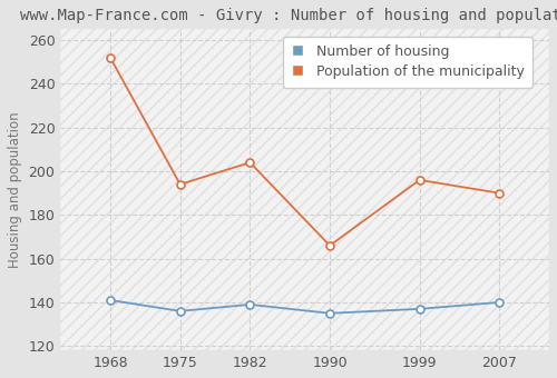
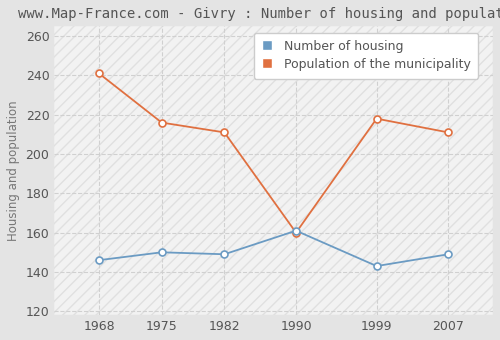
Number of housing/1968: 141 -> 146
Population of the municipality/1968: 252 -> 241
Number of housing/1975: 136 -> 150
Population of the municipality/1975: 194 -> 216
Number of housing/1982: 139 -> 149
Population of the municipality/1982: 204 -> 211
Number of housing/1990: 135 -> 161
Population of the municipality/1990: 166 -> 160
Number of housing/1999: 137 -> 143
Population of the municipality/1999: 196 -> 218
Number of housing/2007: 140 -> 149
Population of the municipality/2007: 190 -> 211
